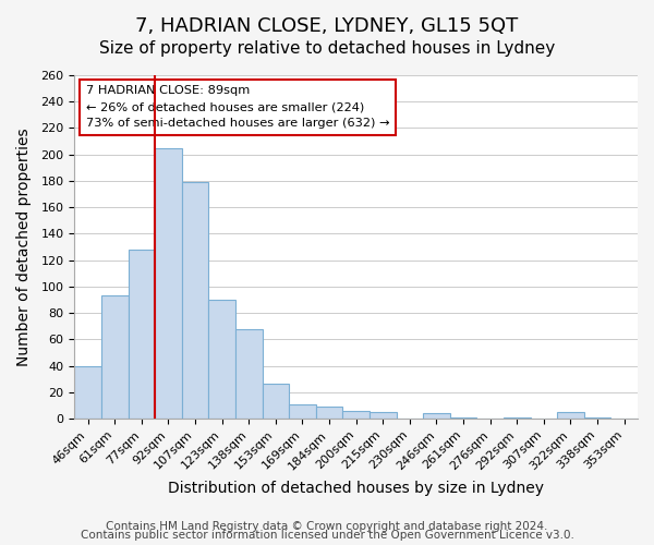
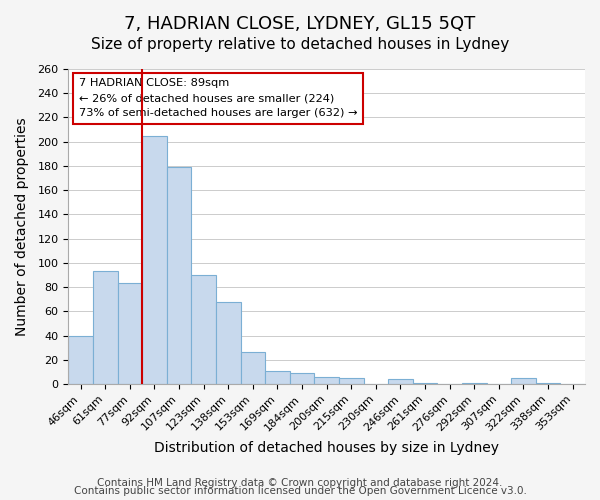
77sqm: 128 -> 83
